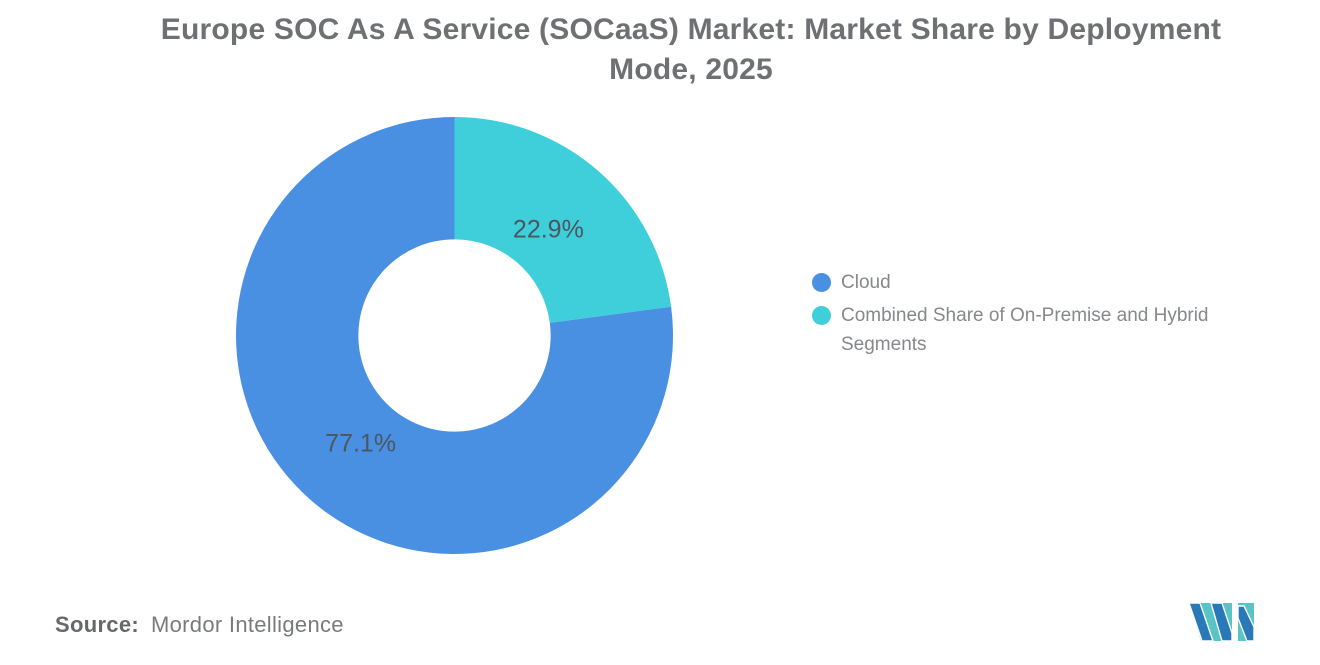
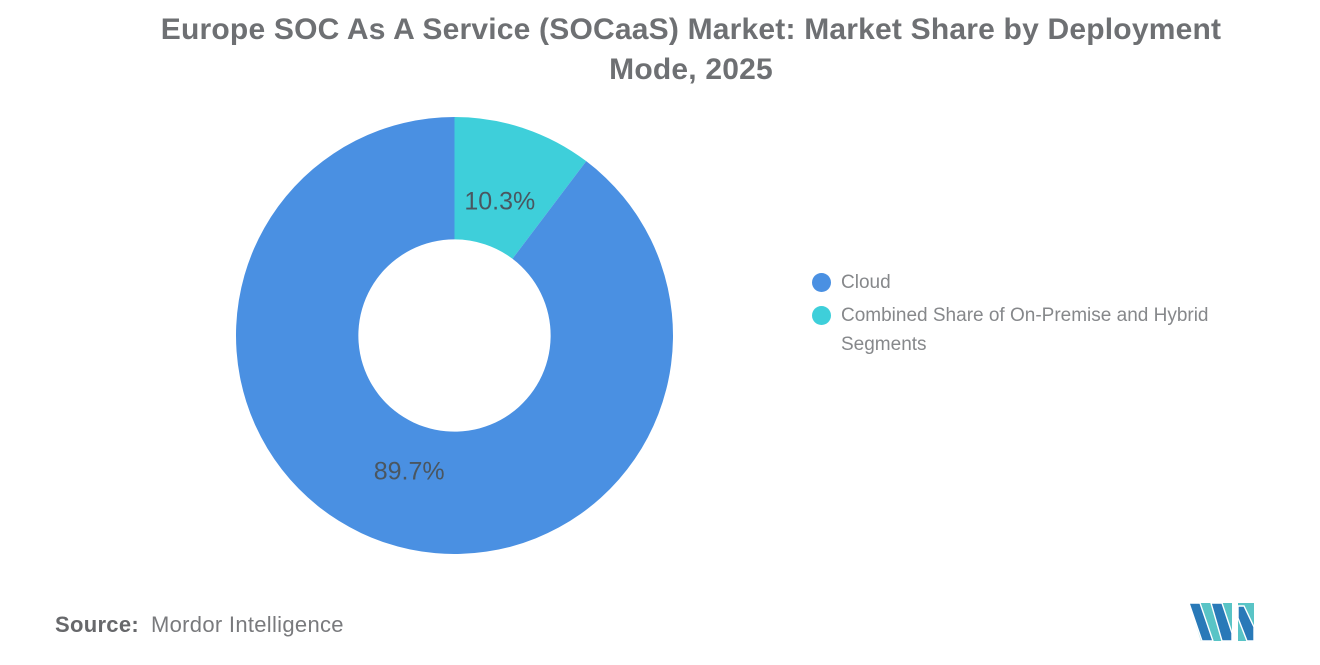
Cloud: 77.1% -> 89.7%
Combined Share of On-Premise and Hybrid Segments: 22.9% -> 10.3%
